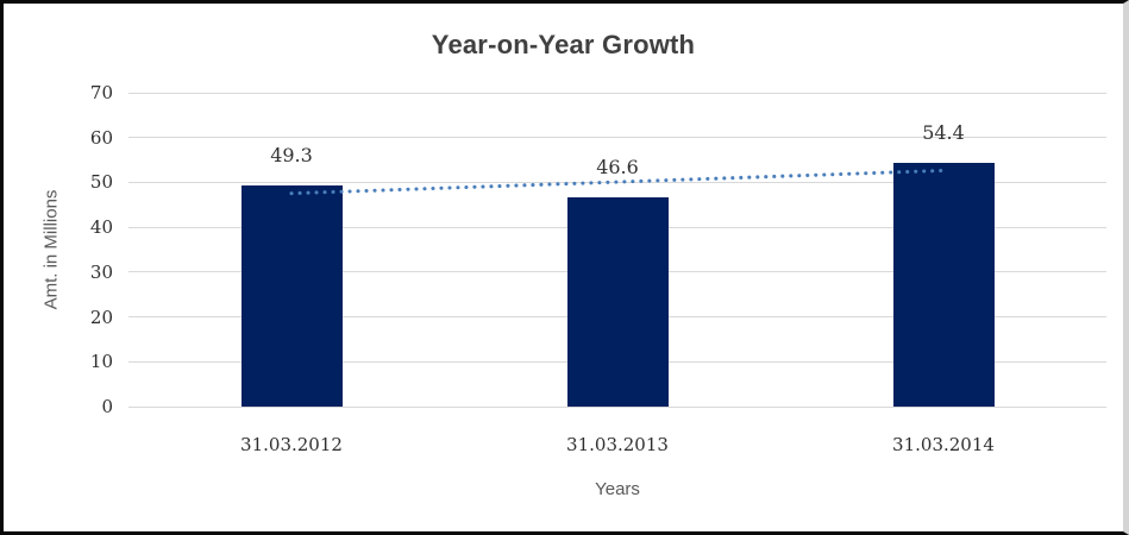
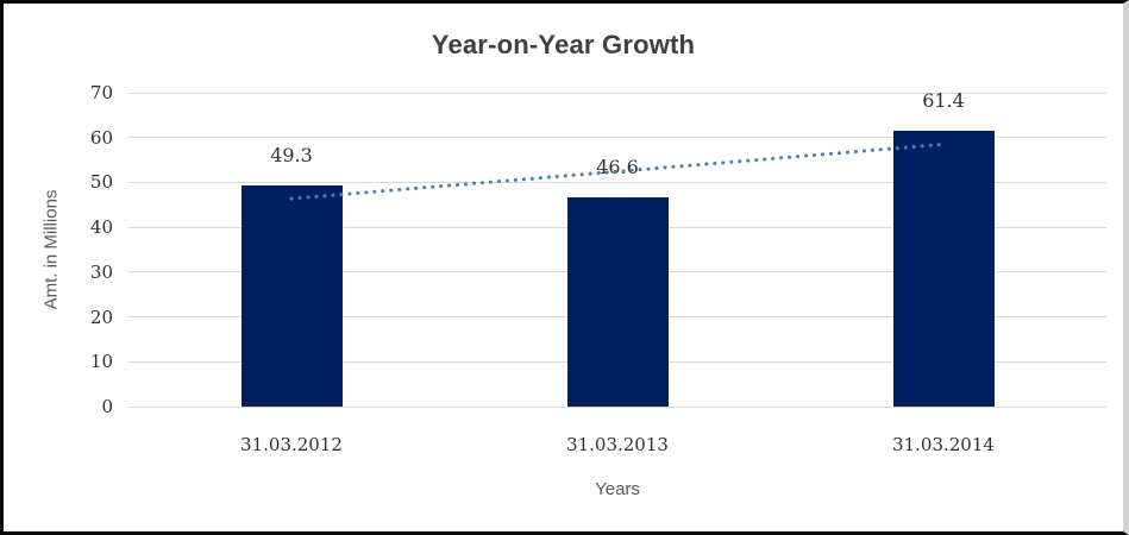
31.03.2014: 54.4 -> 61.4
